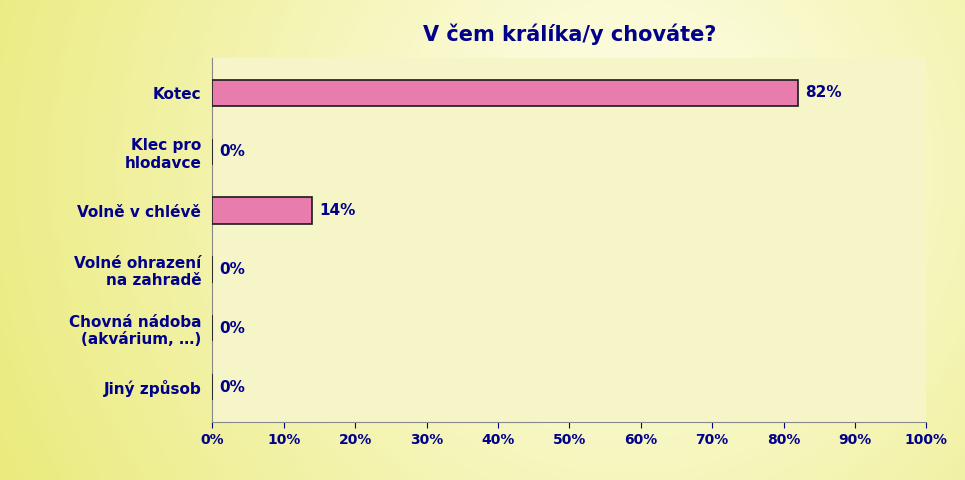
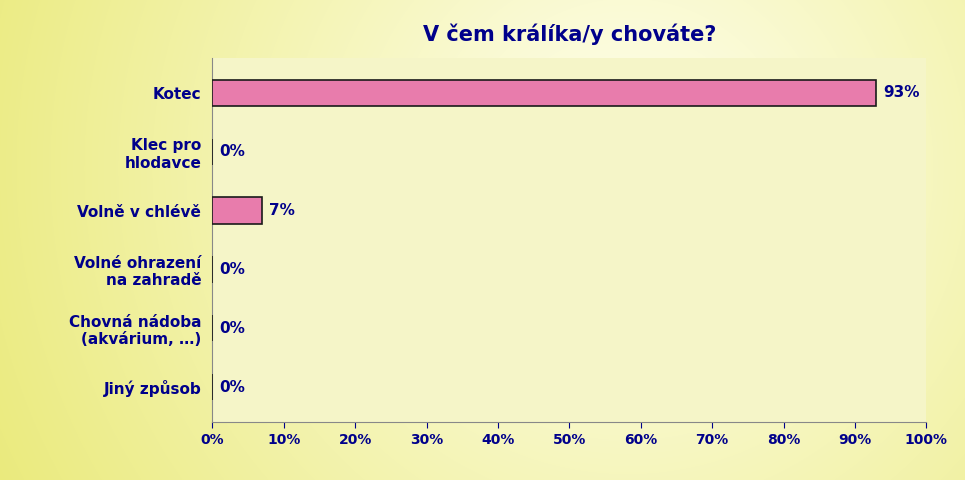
Kotec: 82% -> 93%
Volně v chlévě: 14% -> 7%
